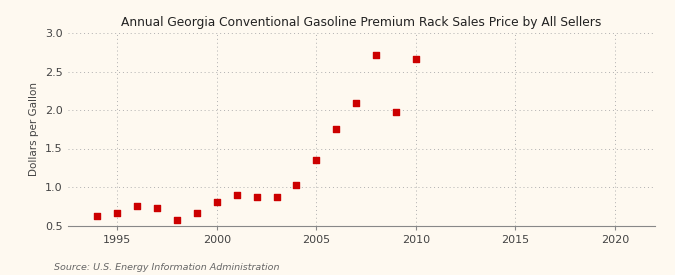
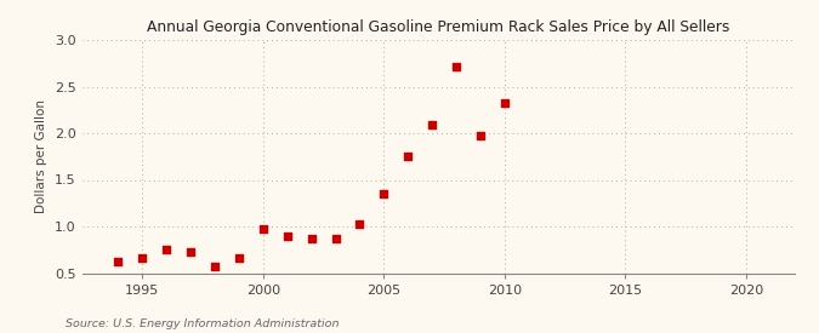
2000: 0.80 -> 0.97
2010: 2.66 -> 2.33
